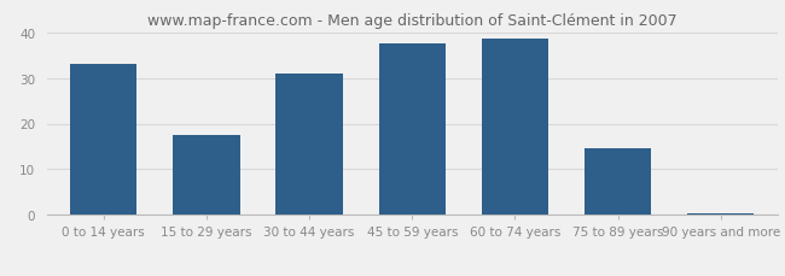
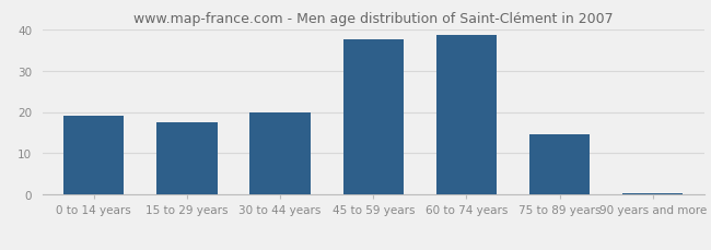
0 to 14 years: 33.0 -> 19.0
30 to 44 years: 31.0 -> 20.0
